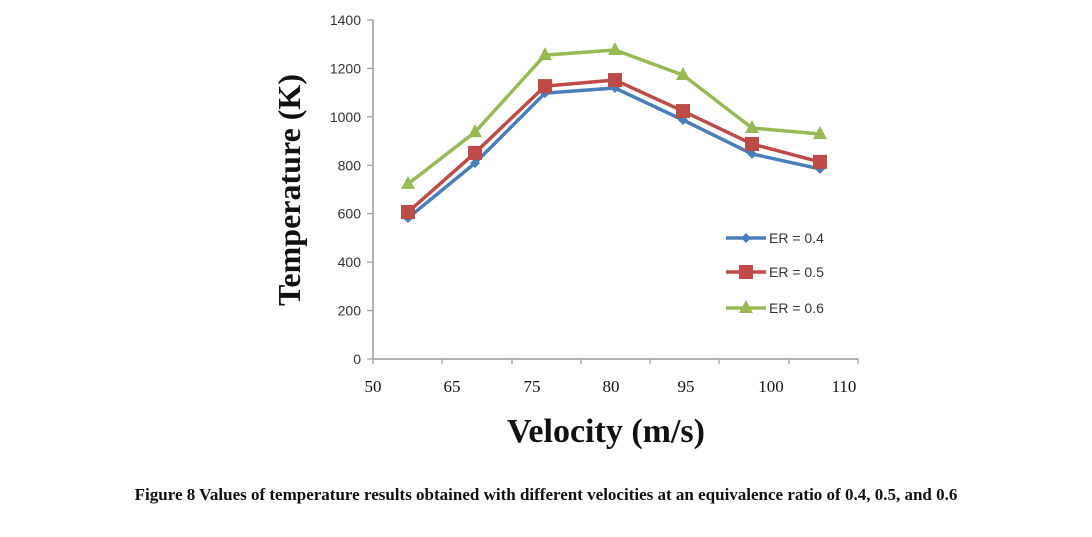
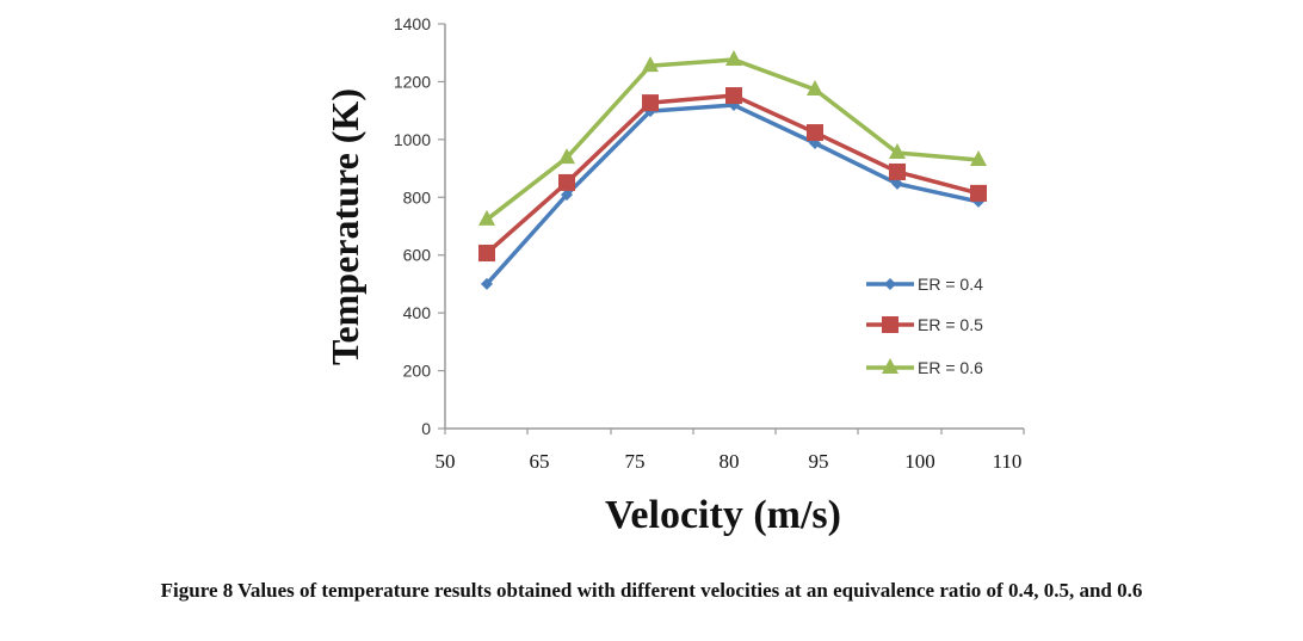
ER = 0.4/50: 580 -> 500
